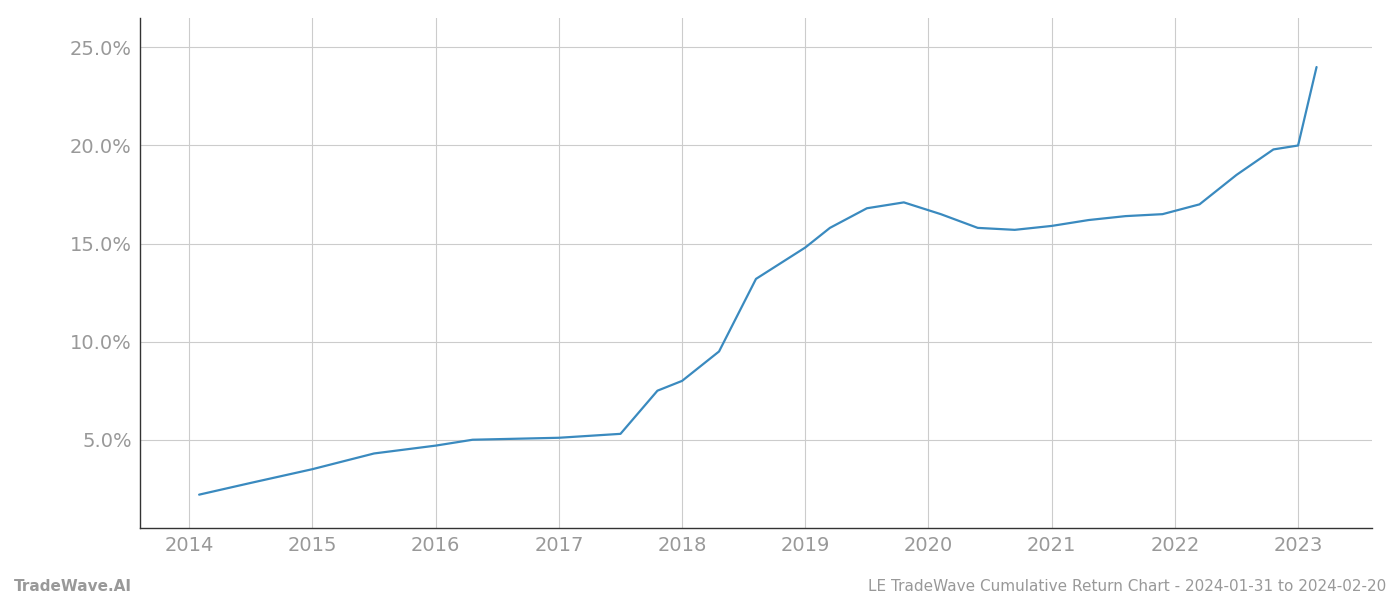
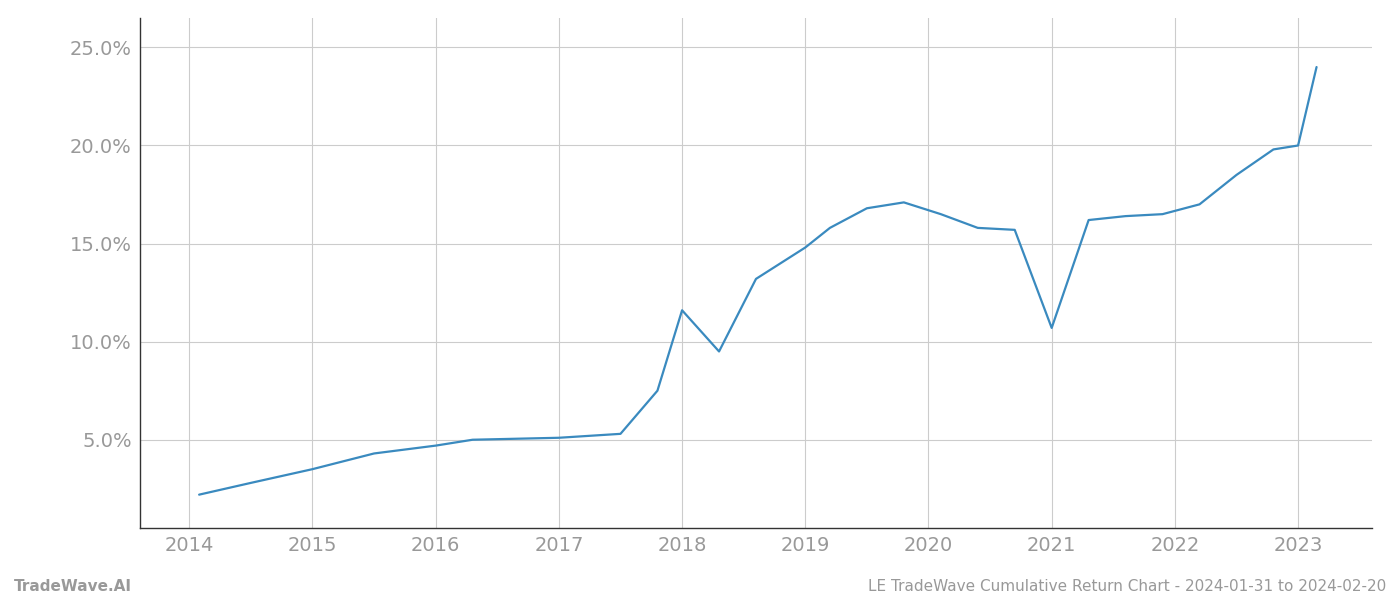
2018: 8.0% -> 11.6%
2021: 15.9% -> 10.7%
